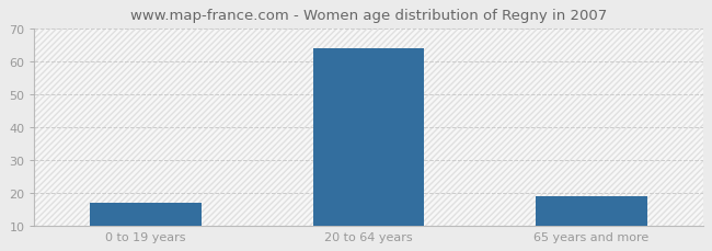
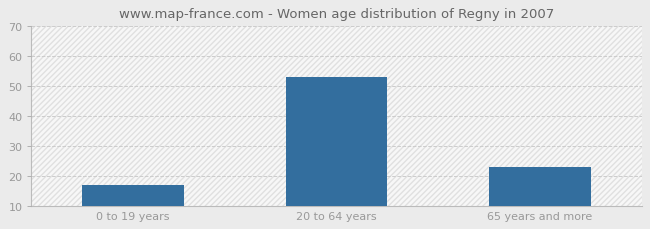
20 to 64 years: 64 -> 53
65 years and more: 19 -> 23
